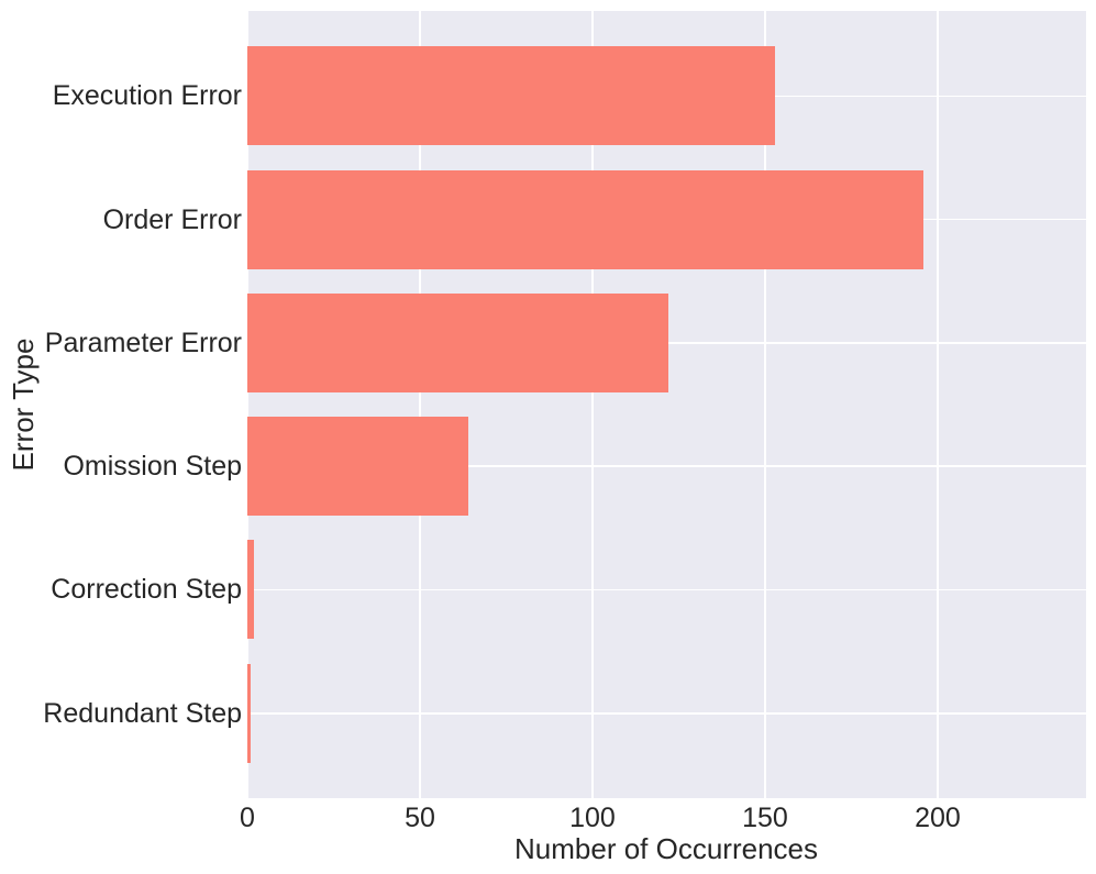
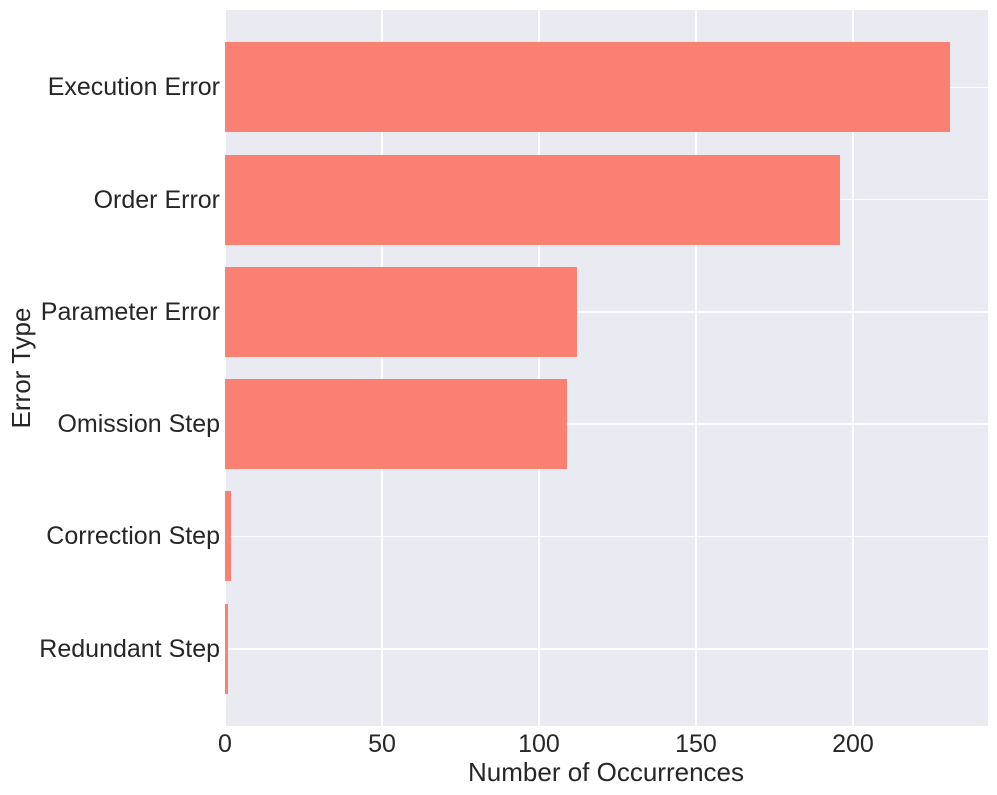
Execution Error: 153 -> 231
Parameter Error: 122 -> 112
Omission Step: 64 -> 109
